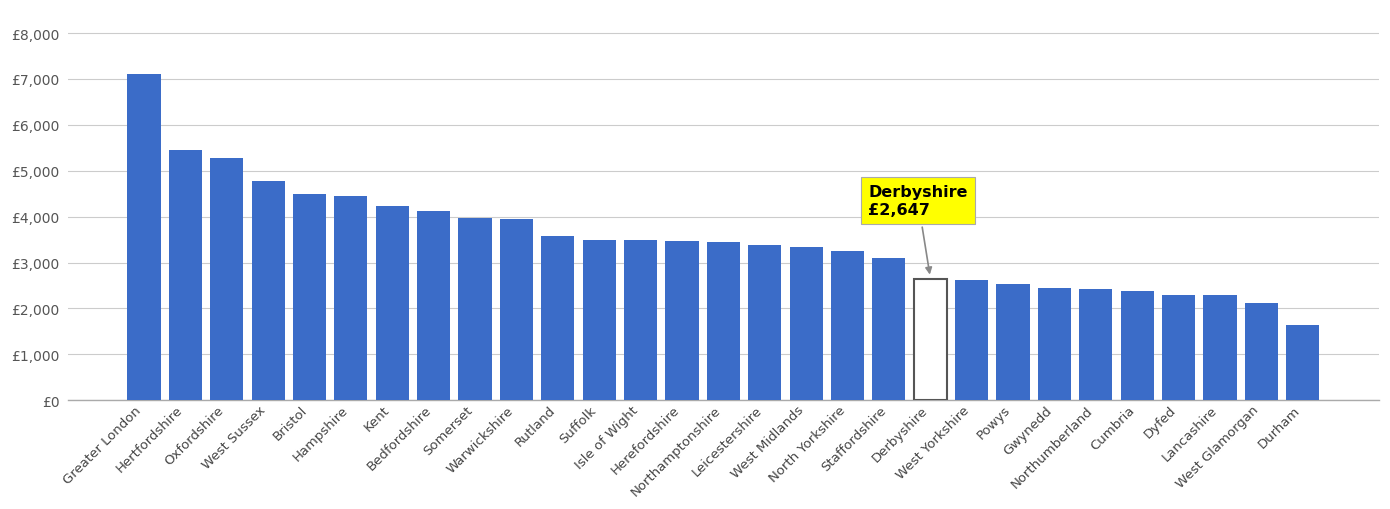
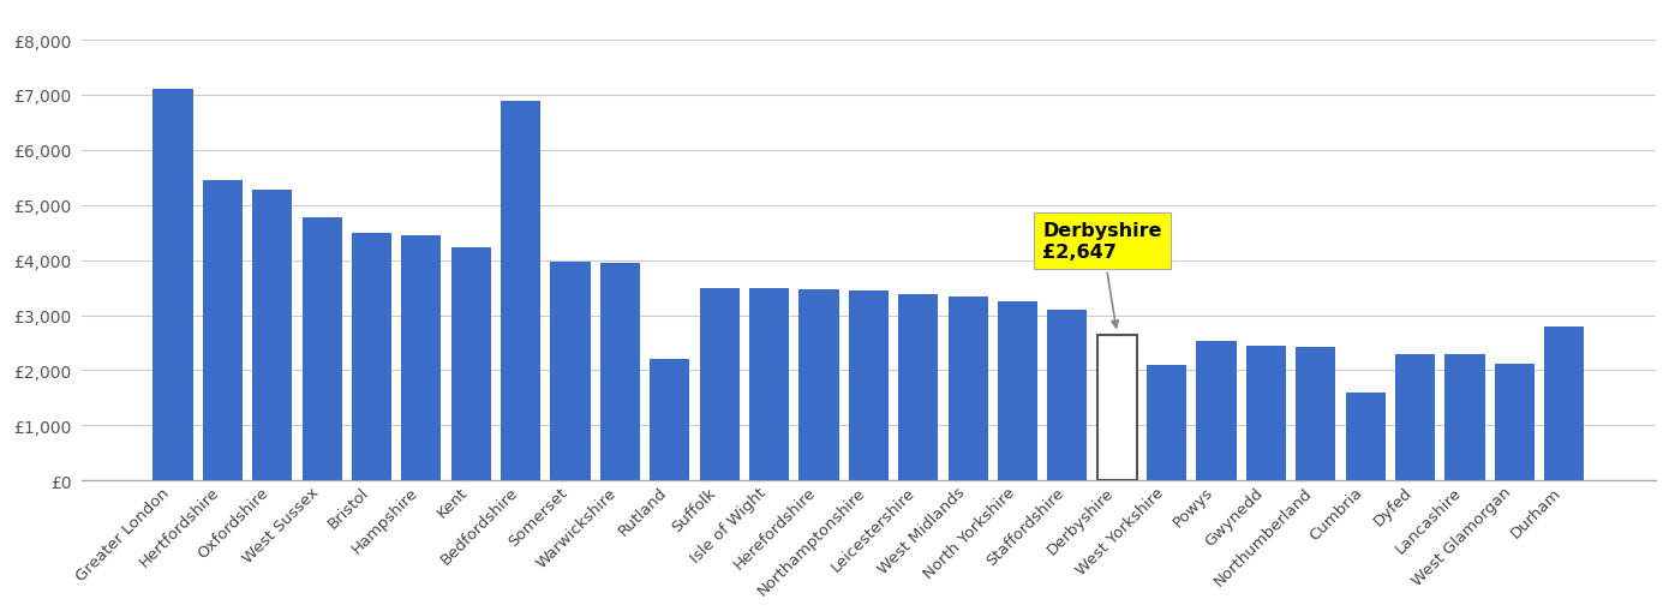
Bedfordshire: £4,120 -> £6,900
Rutland: £3,570 -> £2,200
West Yorkshire: £2,620 -> £2,100
Cumbria: £2,380 -> £1,600
Durham: £1,650 -> £2,800
